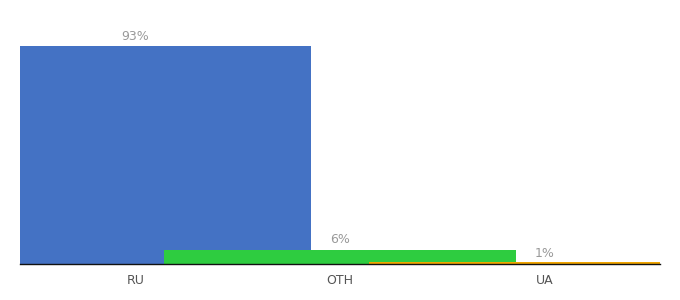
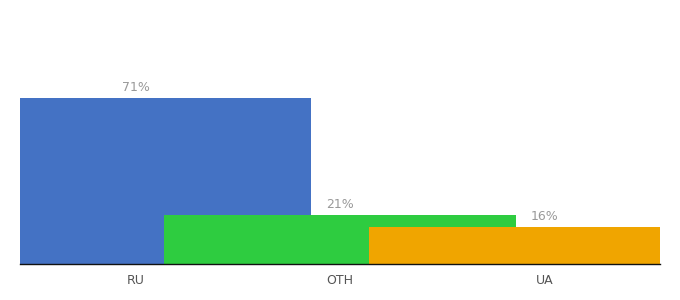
RU: 93% -> 71%
OTH: 6% -> 21%
UA: 1% -> 16%
